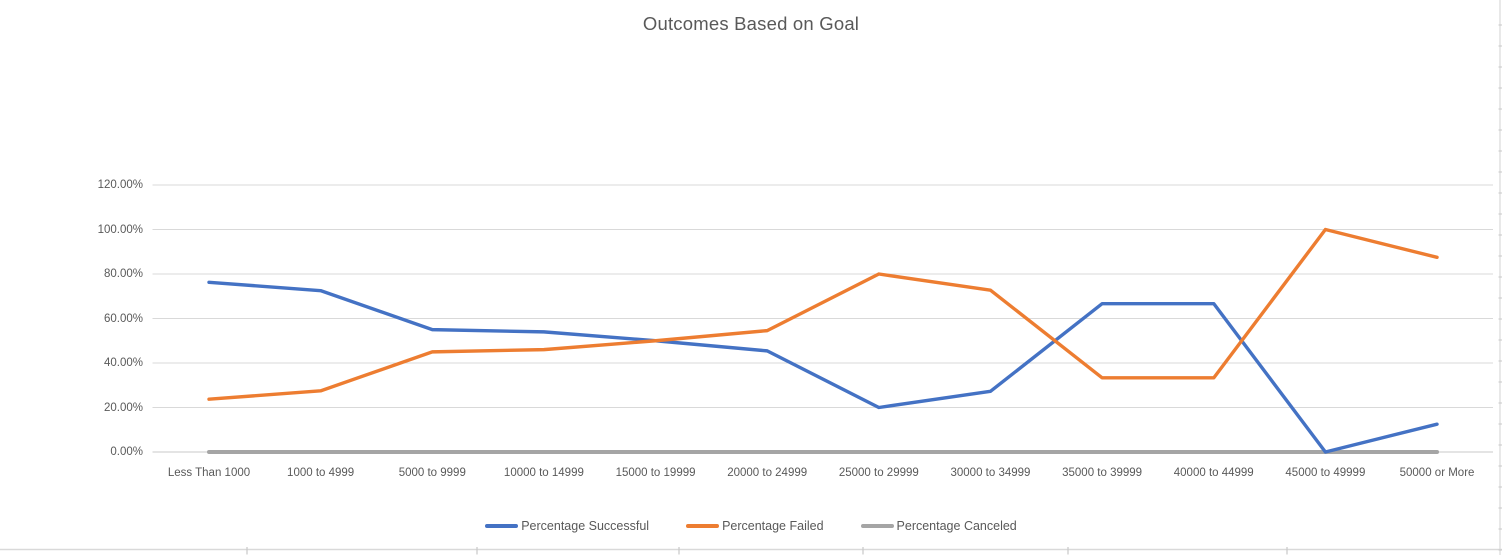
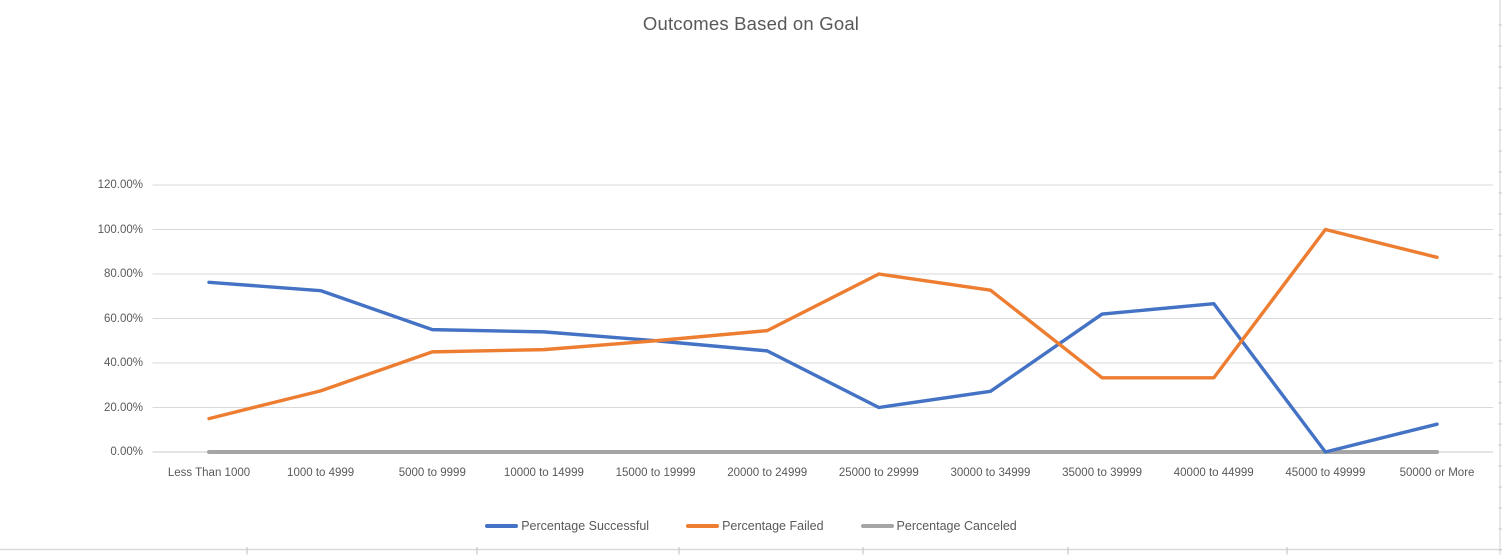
Percentage Failed/Less Than 1000: 24% -> 15%
Percentage Successful/35000 to 39999: 67% -> 62%
